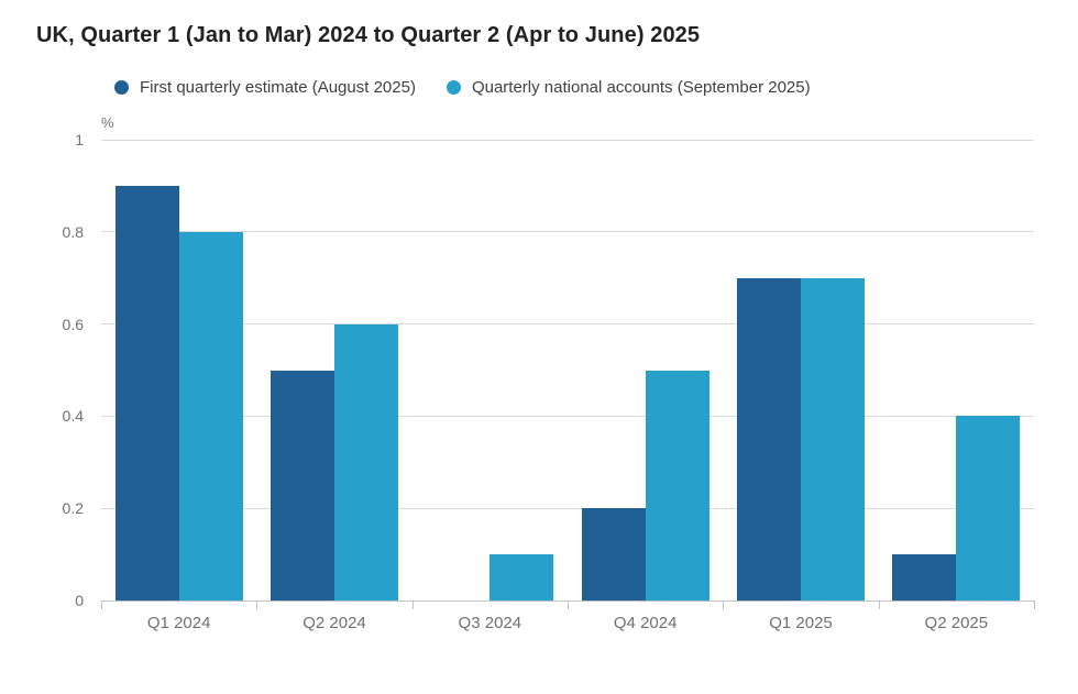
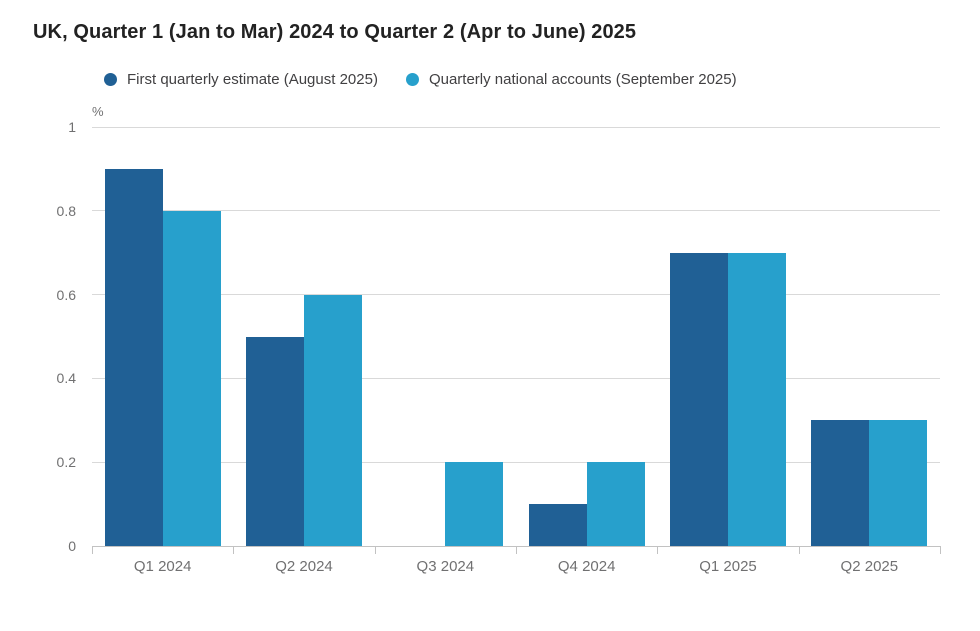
Quarterly national accounts (September 2025)/Q3 2024: 0.1 -> 0.2
First quarterly estimate (August 2025)/Q4 2024: 0.2 -> 0.1
Quarterly national accounts (September 2025)/Q4 2024: 0.5 -> 0.2
First quarterly estimate (August 2025)/Q2 2025: 0.1 -> 0.3
Quarterly national accounts (September 2025)/Q2 2025: 0.4 -> 0.3
